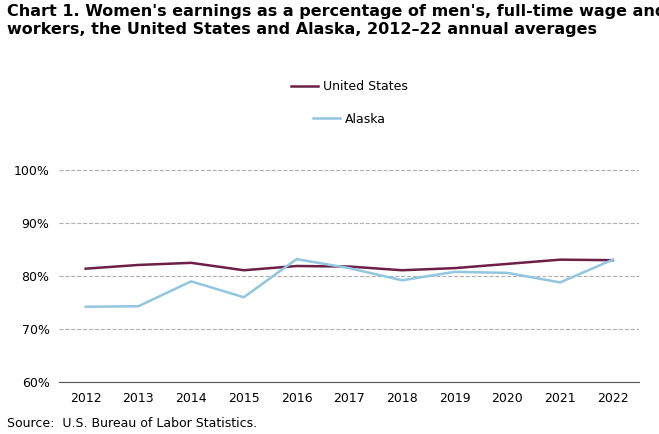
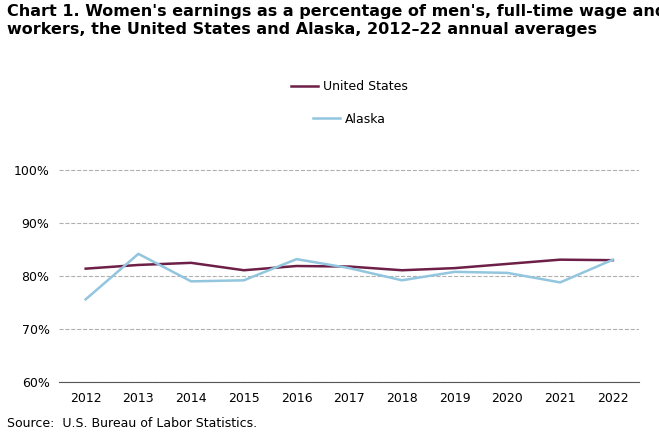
Alaska/2012: 74.2% -> 75.6%
Alaska/2013: 74.3% -> 84.2%
Alaska/2015: 76.0% -> 79.2%
